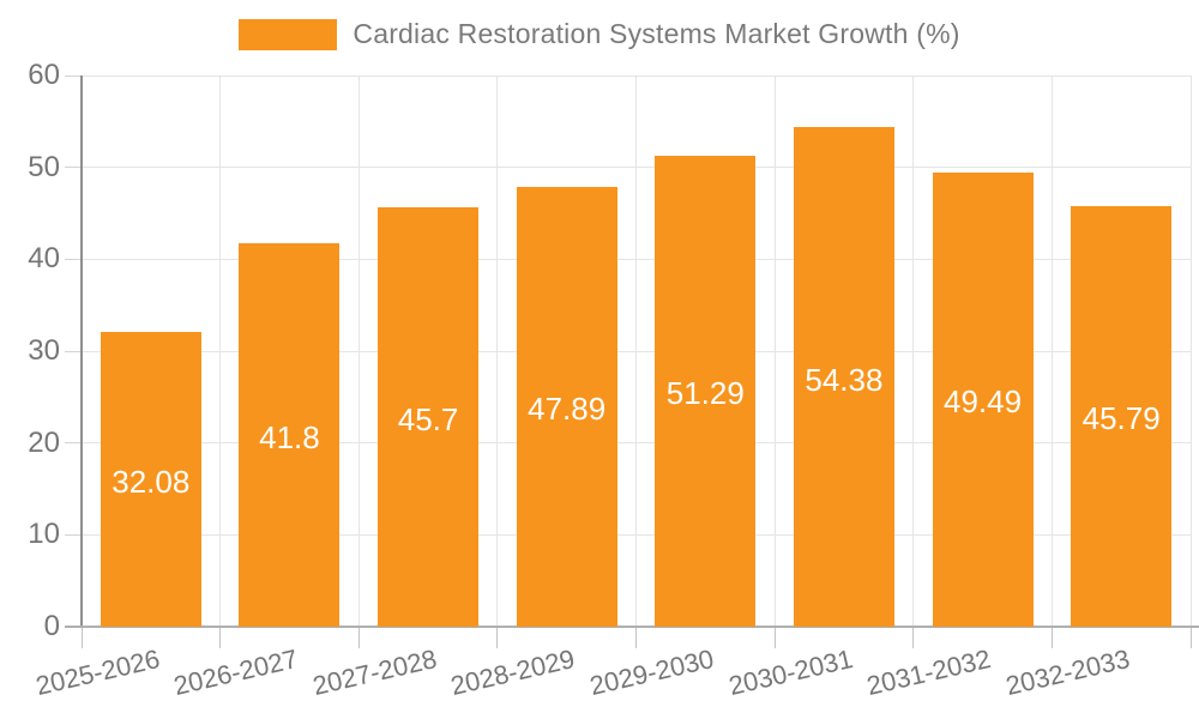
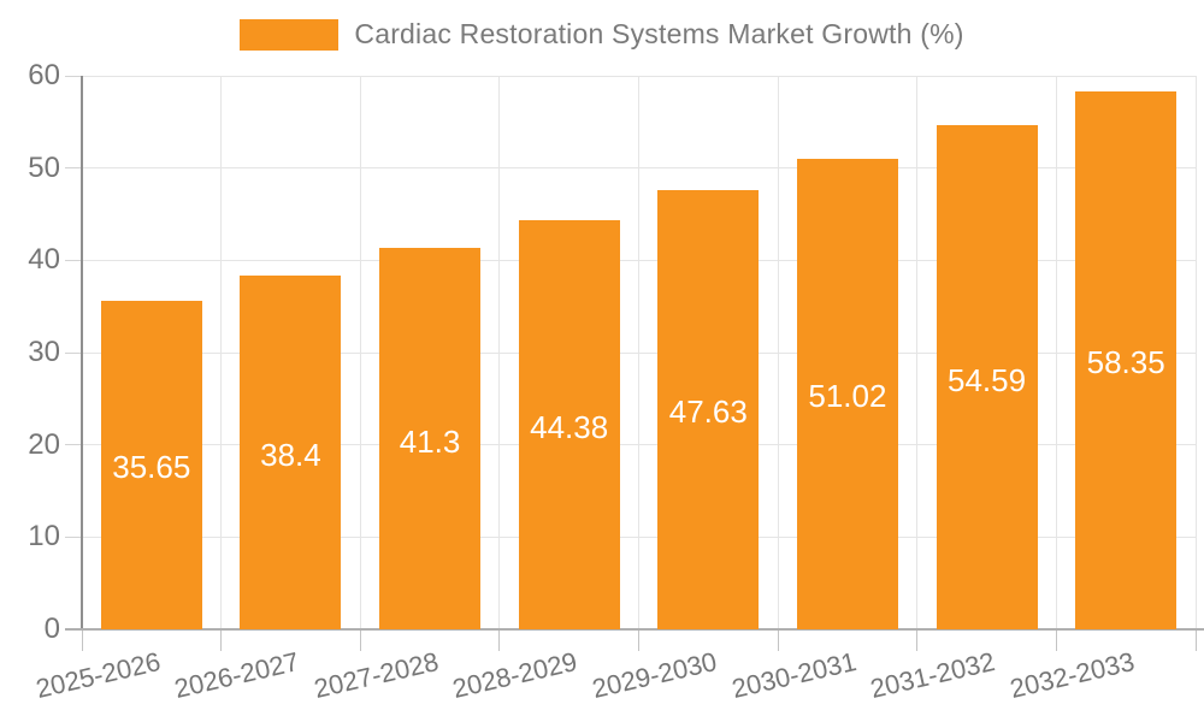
2025-2026: 32.08 -> 35.65
2026-2027: 41.8 -> 38.4
2027-2028: 45.7 -> 41.3
2028-2029: 47.89 -> 44.38
2029-2030: 51.29 -> 47.63
2030-2031: 54.38 -> 51.02
2031-2032: 49.49 -> 54.59
2032-2033: 45.79 -> 58.35
